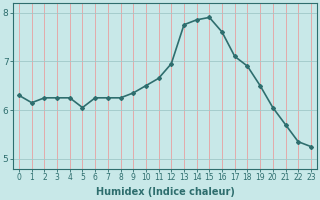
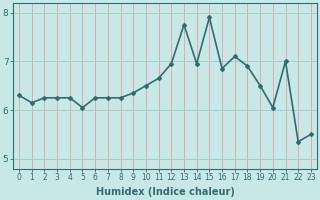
14: 7.85 -> 6.95
16: 7.60 -> 6.85
21: 5.70 -> 7.00
23: 5.25 -> 5.50
